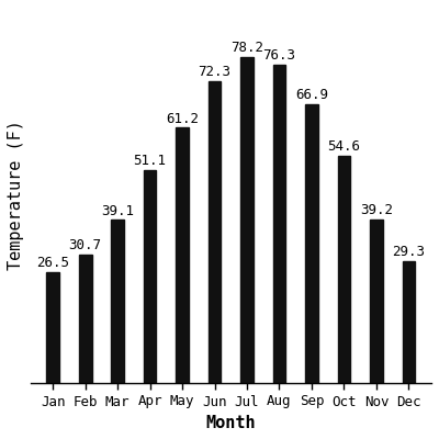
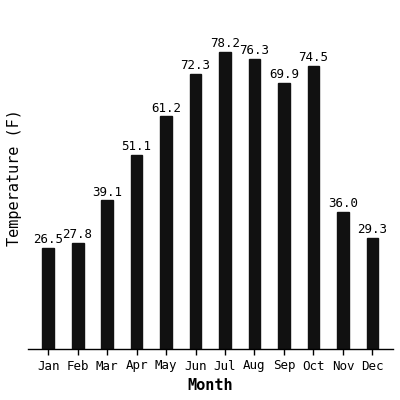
Feb: 30.7 -> 27.8
Sep: 66.9 -> 69.9
Oct: 54.6 -> 74.5
Nov: 39.2 -> 36.0
